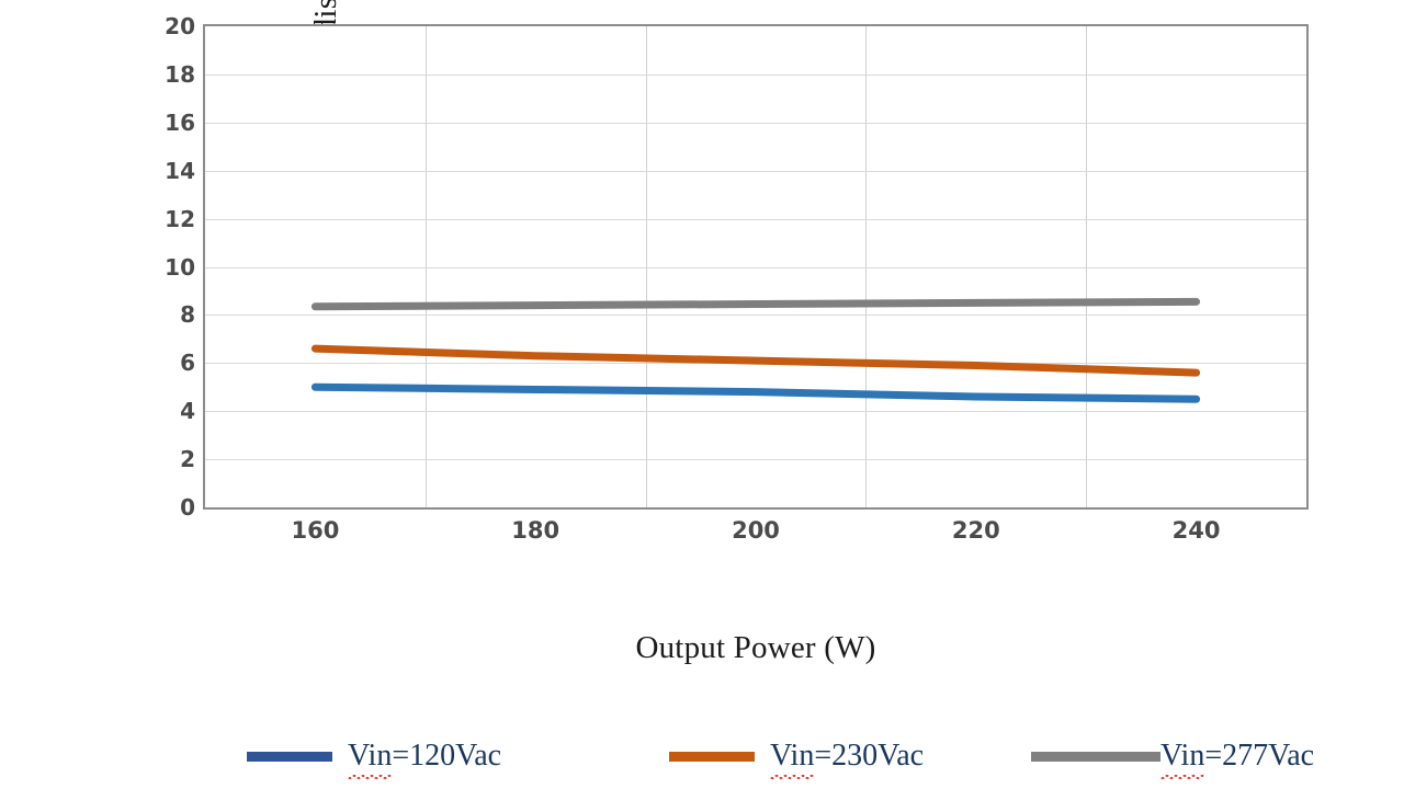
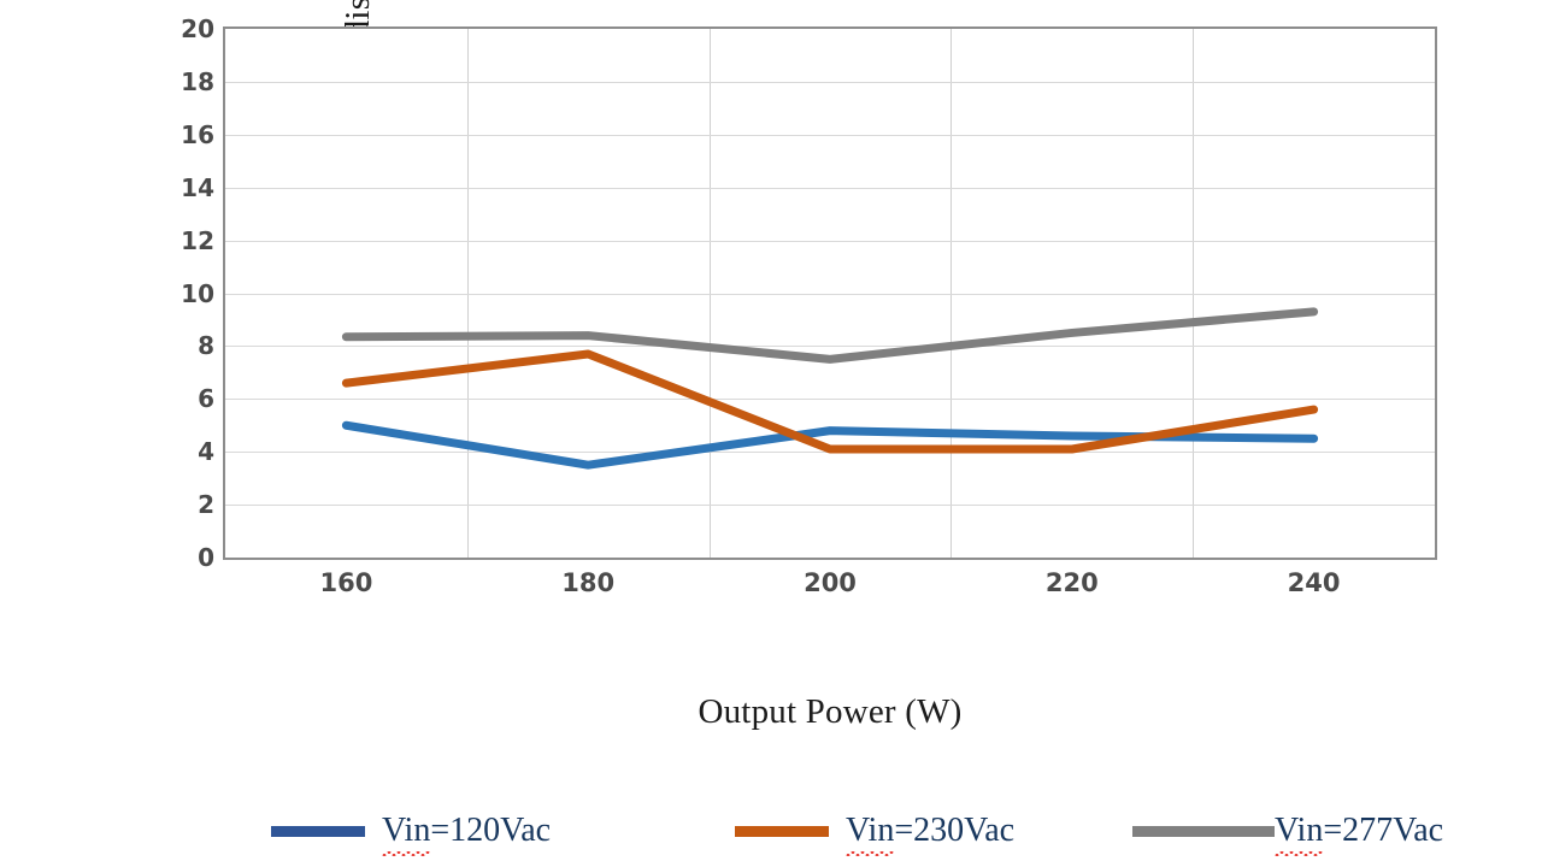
Vin=120Vac/180: 4.9 -> 3.5
Vin=230Vac/180: 6.3 -> 7.7
Vin=230Vac/200: 6.1 -> 4.1
Vin=277Vac/200: 8.4 -> 7.5
Vin=230Vac/220: 5.9 -> 4.1
Vin=277Vac/240: 8.6 -> 9.3
